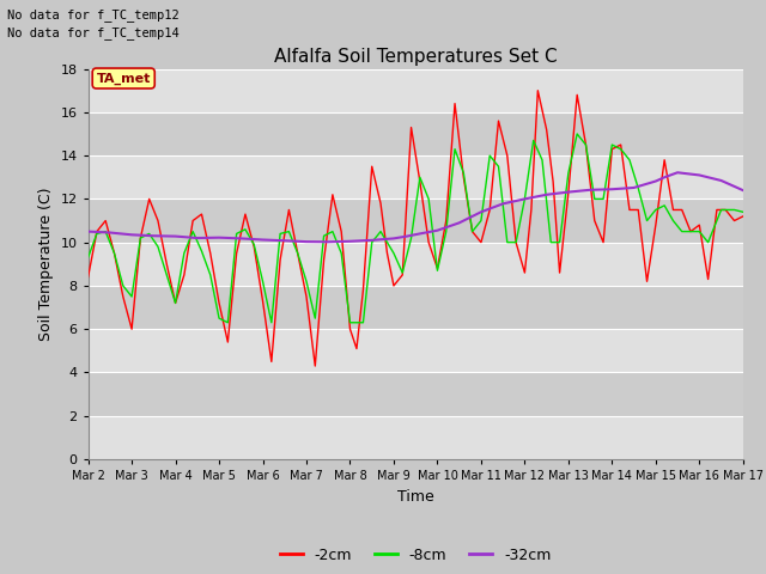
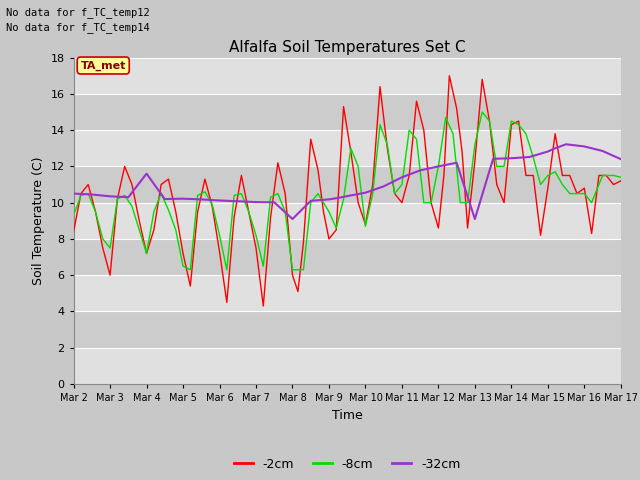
-32cm/Mar 4: 10.3 -> 11.6
-32cm/Mar 8: 10.1 -> 9.1
-32cm/Mar 13: 12.3 -> 9.1
